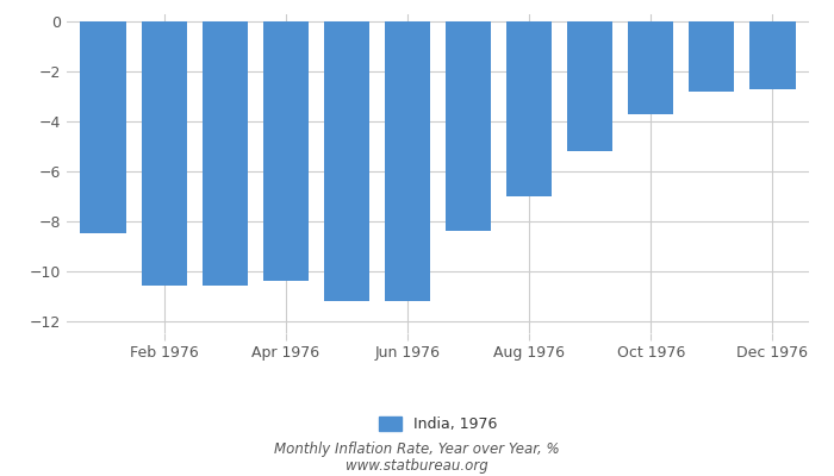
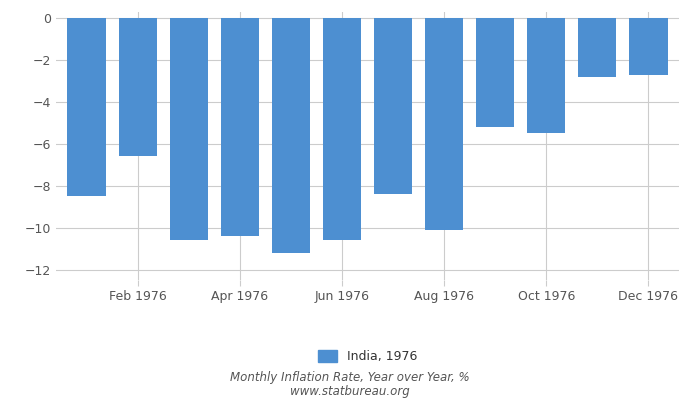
Feb 1976: -10.6 -> -6.6
Jun 1976: -11.2 -> -10.6
Aug 1976: -7.0 -> -10.1
Oct 1976: -3.7 -> -5.5
